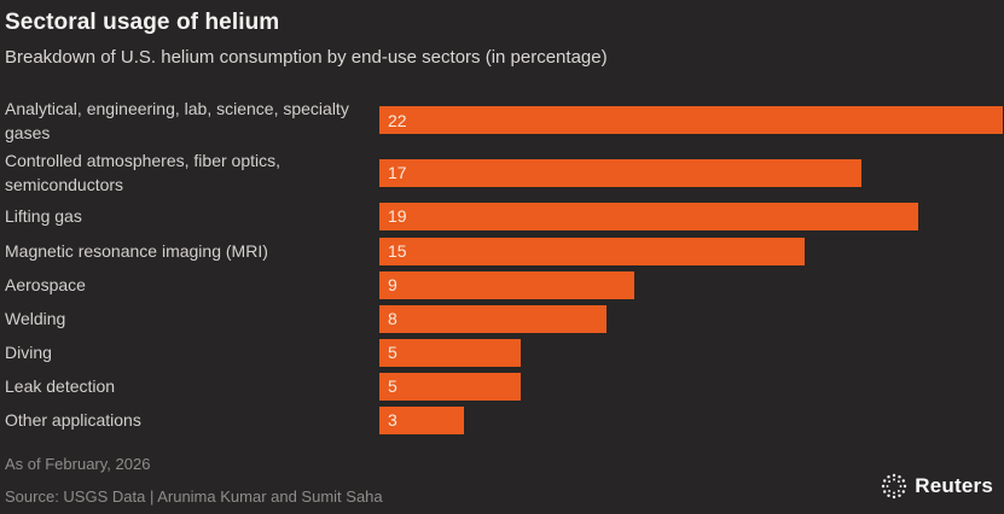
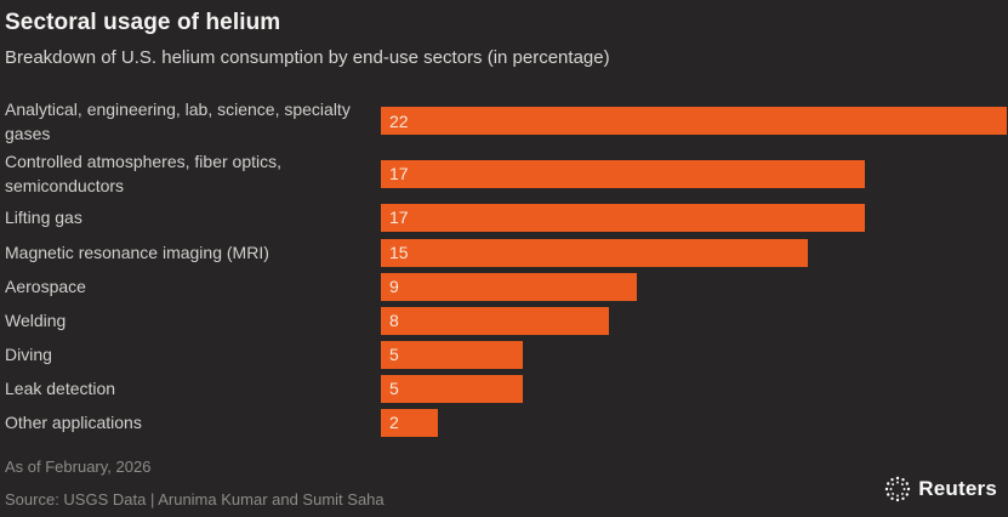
Lifting gas: 19 -> 17
Other applications: 3 -> 2
